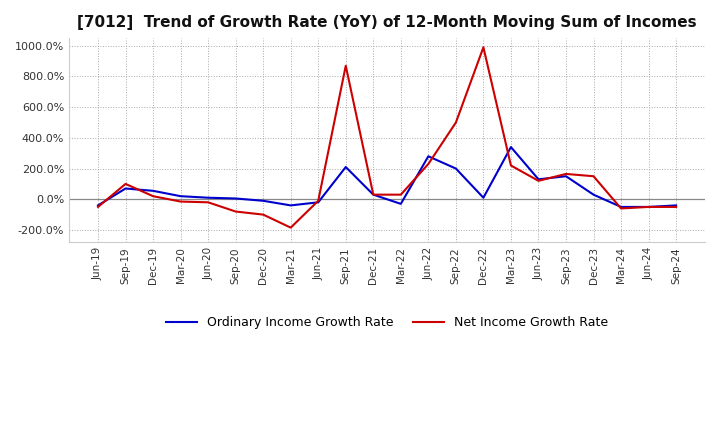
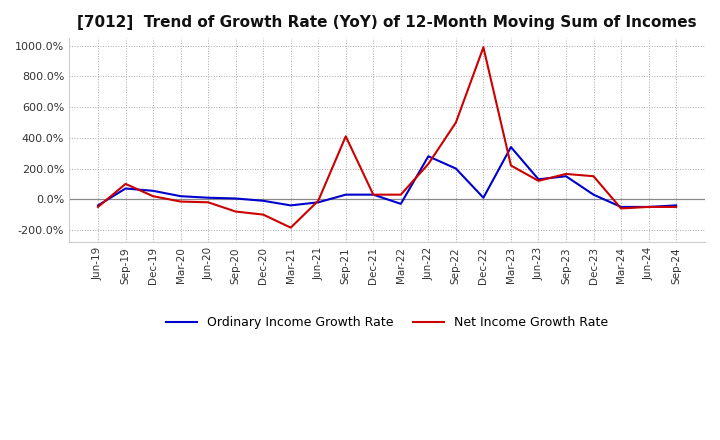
Ordinary Income Growth Rate/Sep-21: 210% -> 30%
Net Income Growth Rate/Sep-21: 870% -> 410%
